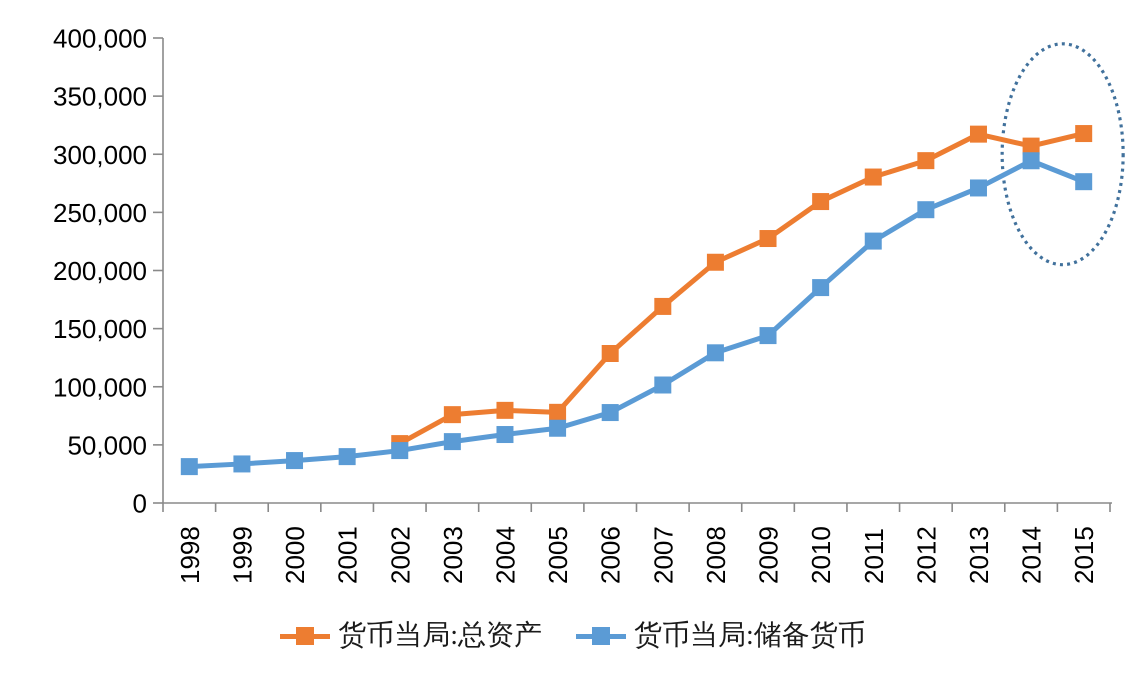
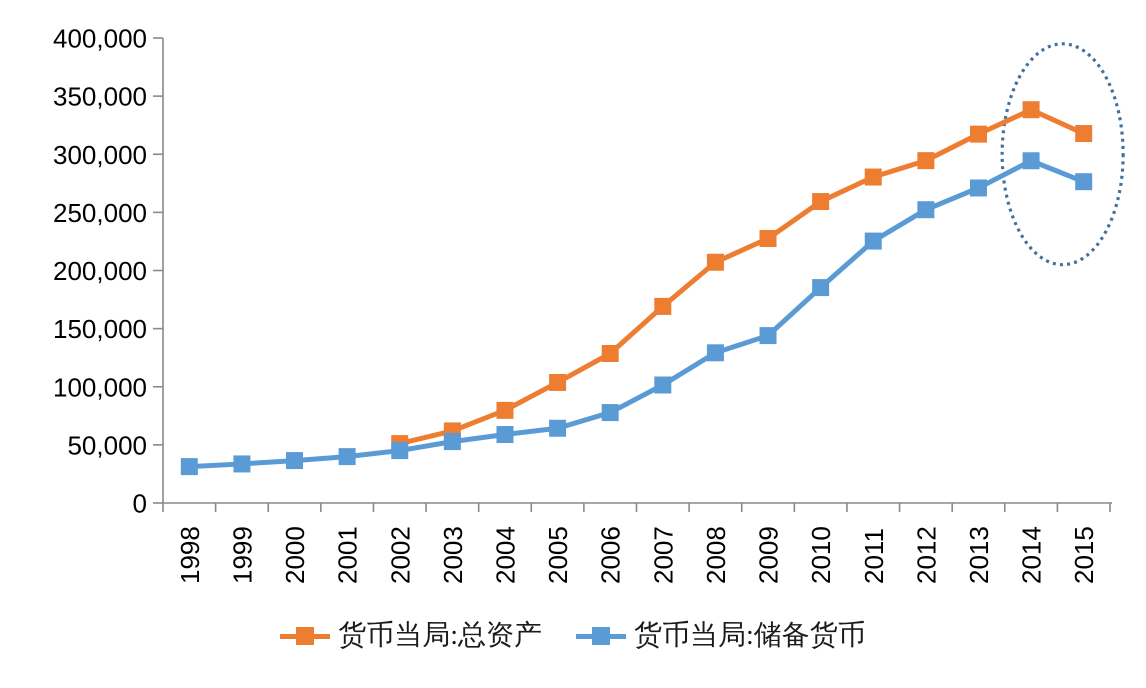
货币当局:总资产/2003: 76000 -> 62000
货币当局:总资产/2005: 78000 -> 104000
货币当局:总资产/2014: 307000 -> 338000
